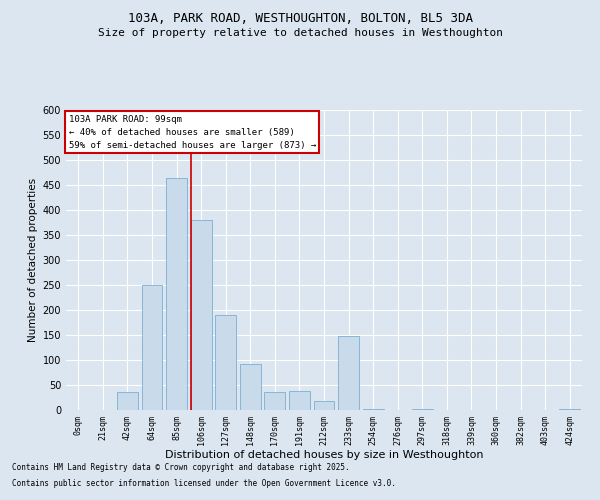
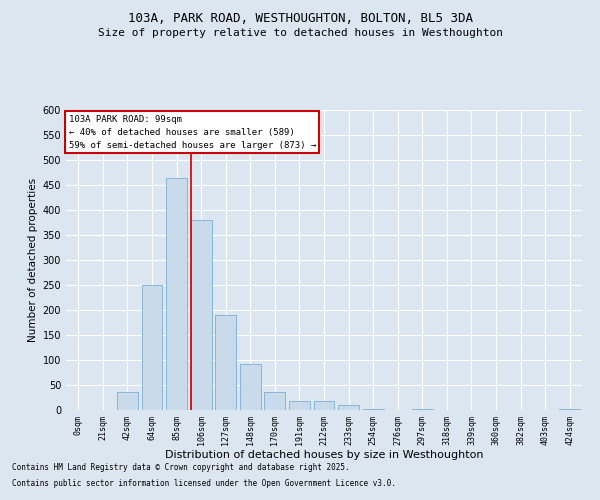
191sqm: 38 -> 18
233sqm: 148 -> 10
